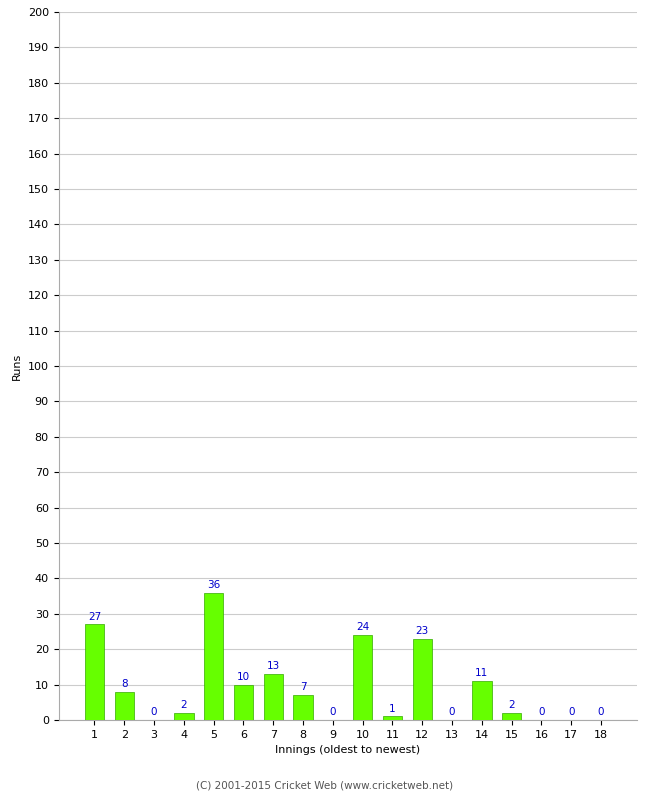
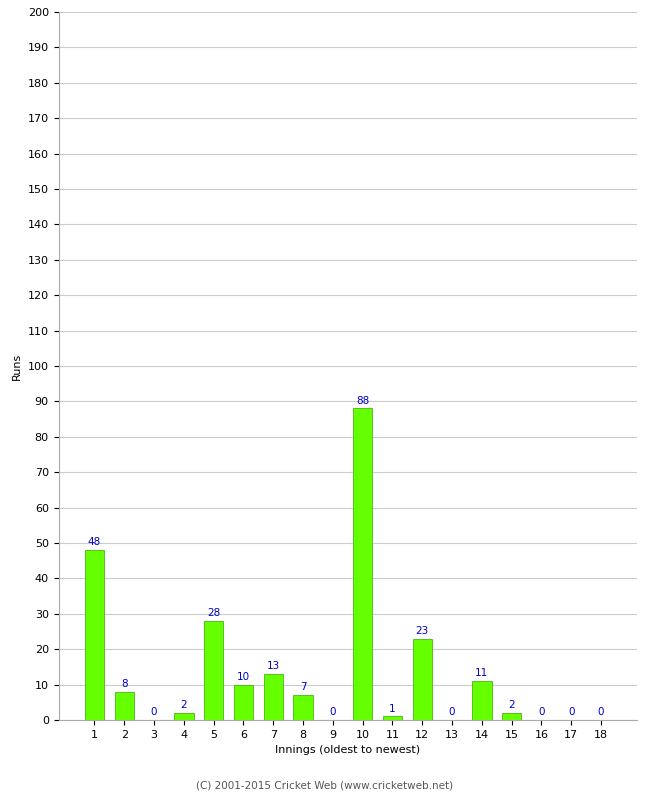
1: 27 -> 48
5: 36 -> 28
10: 24 -> 88
